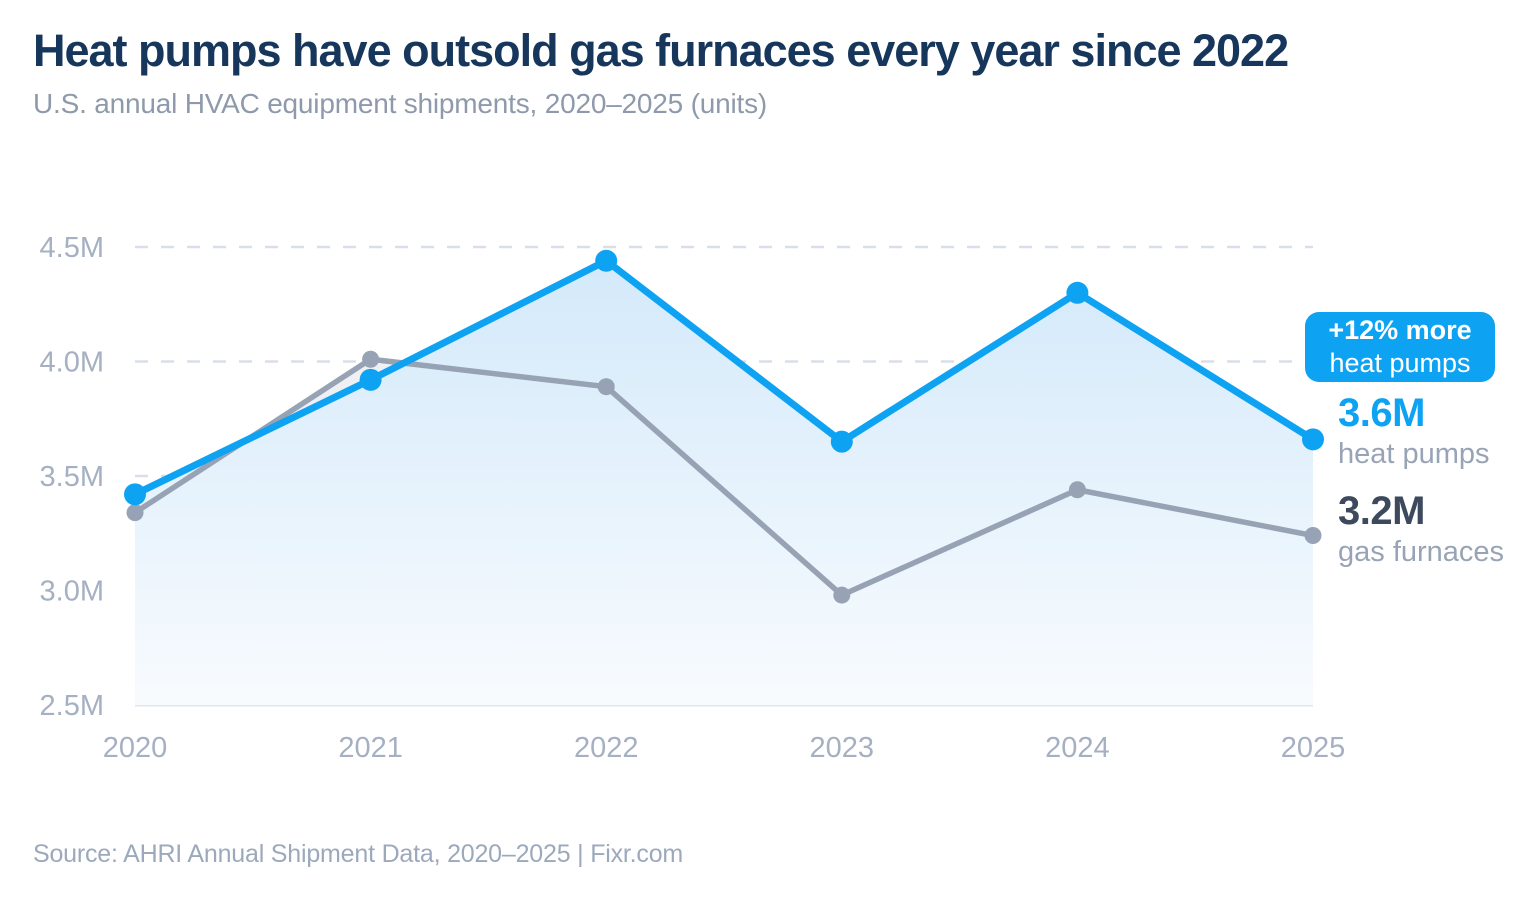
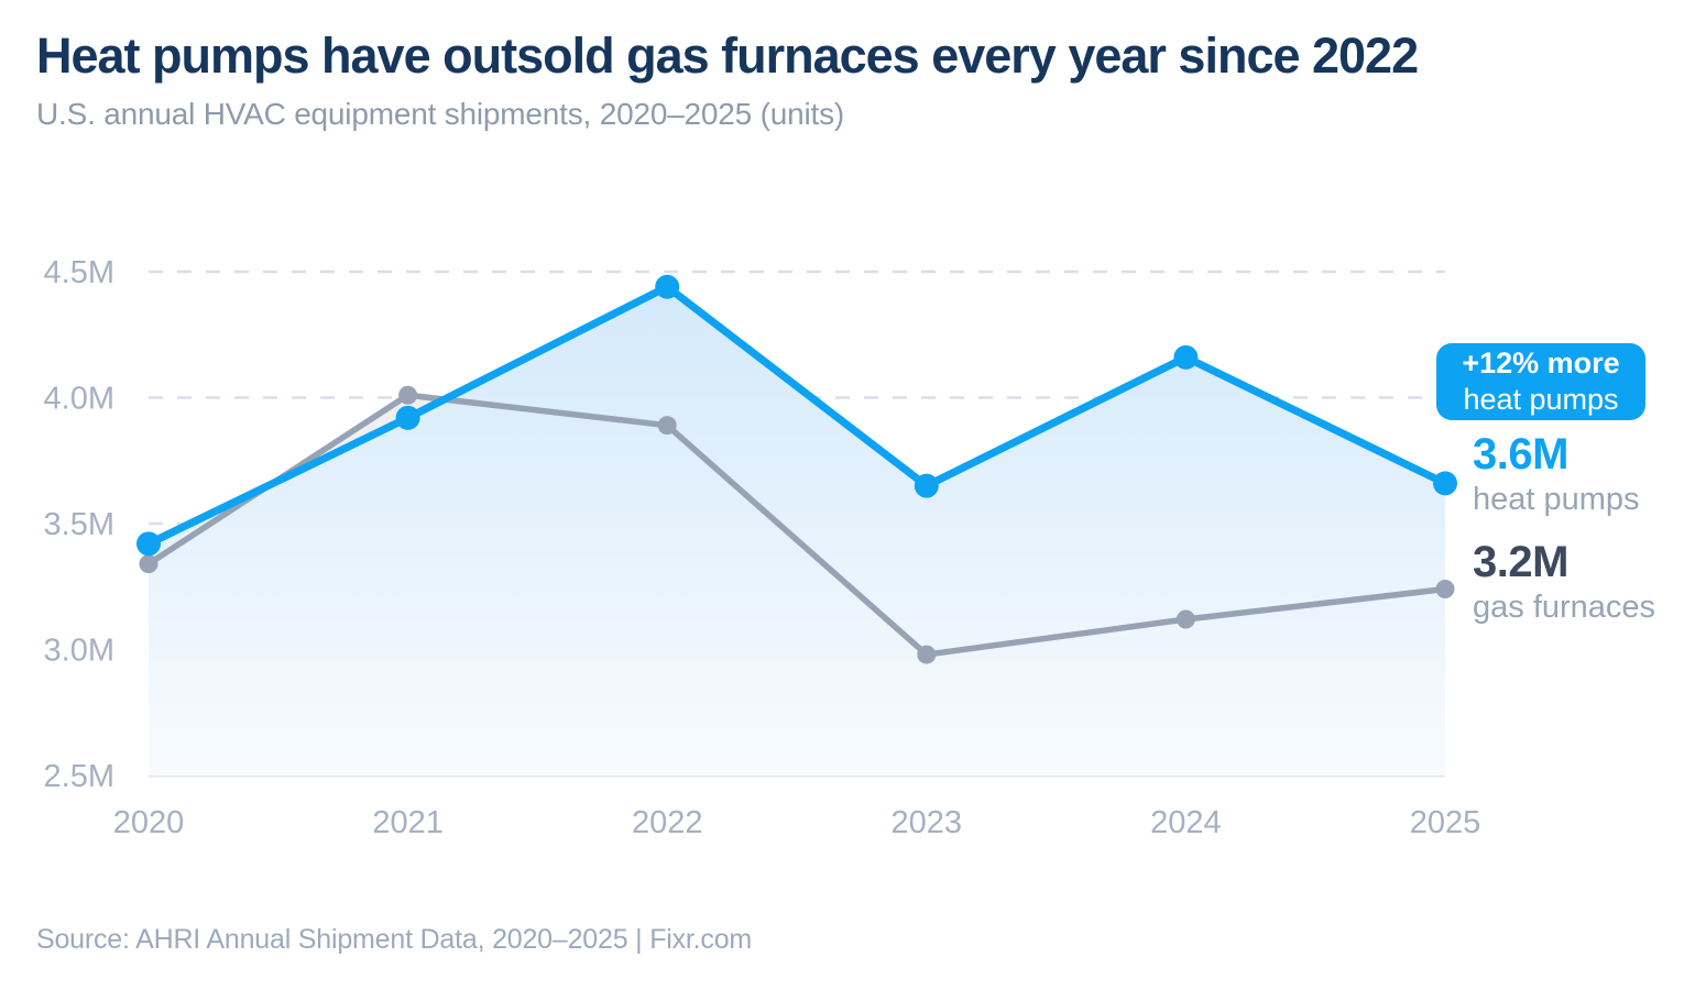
heat pumps/2024: 4.30M -> 4.16M
gas furnaces/2024: 3.44M -> 3.12M
